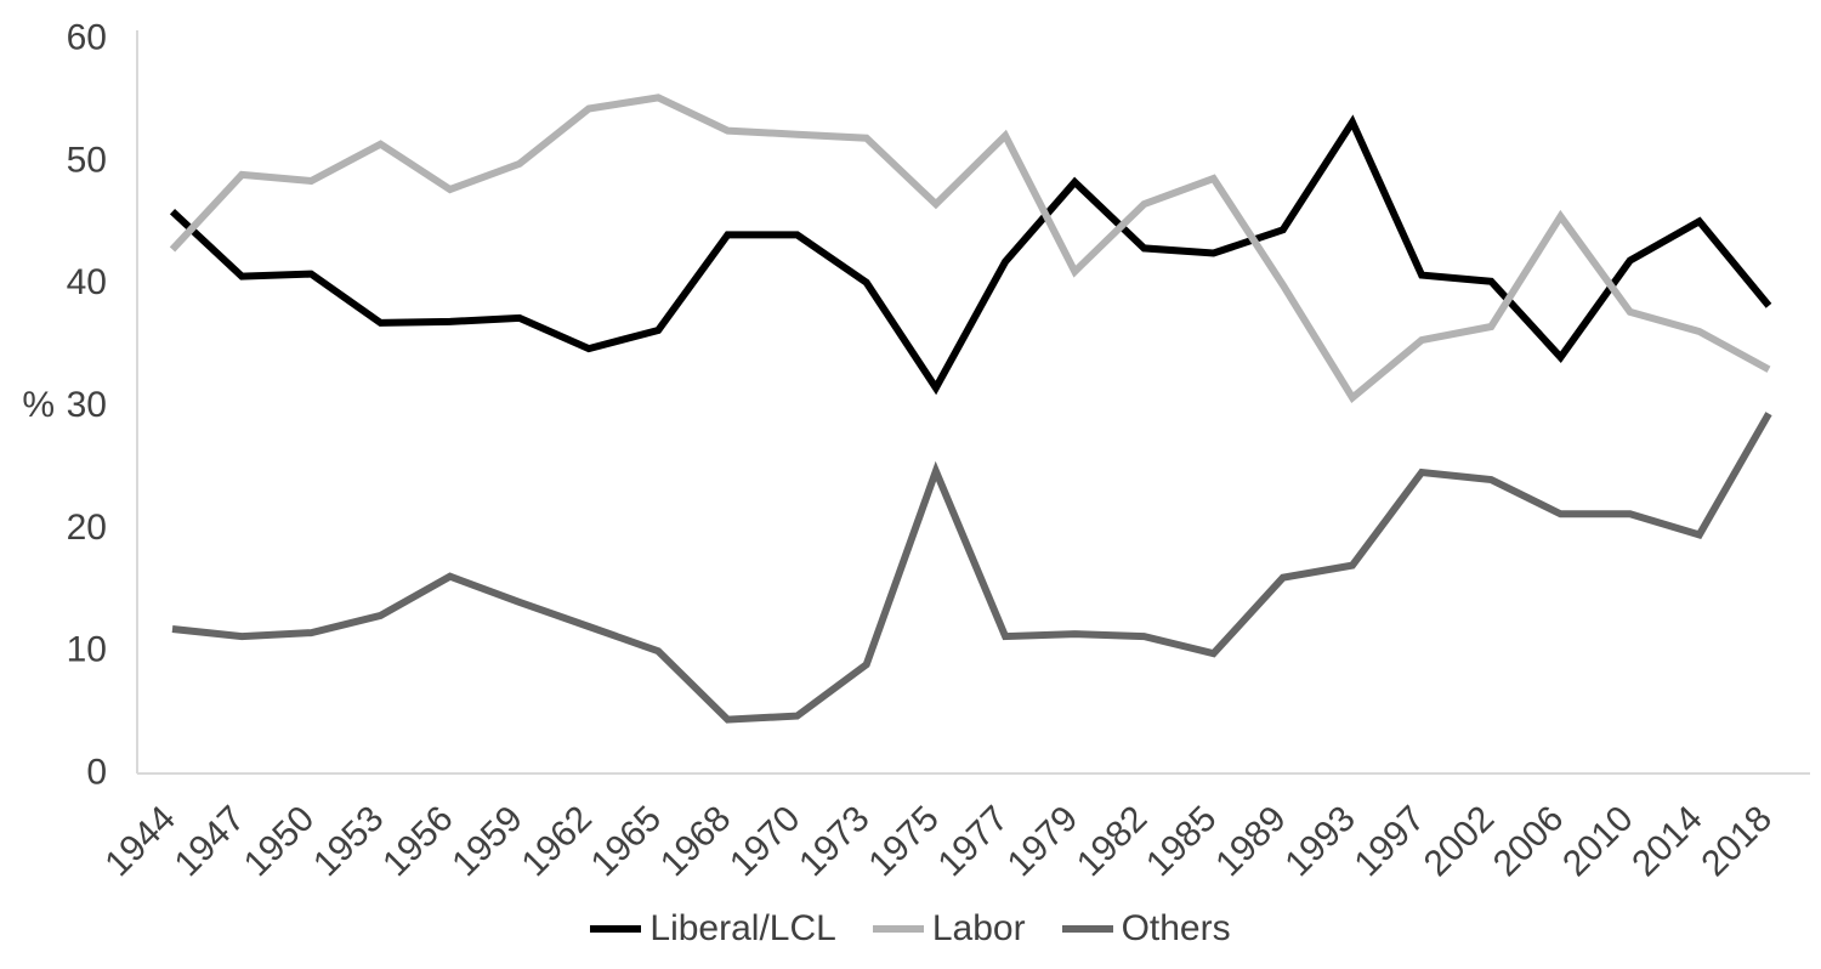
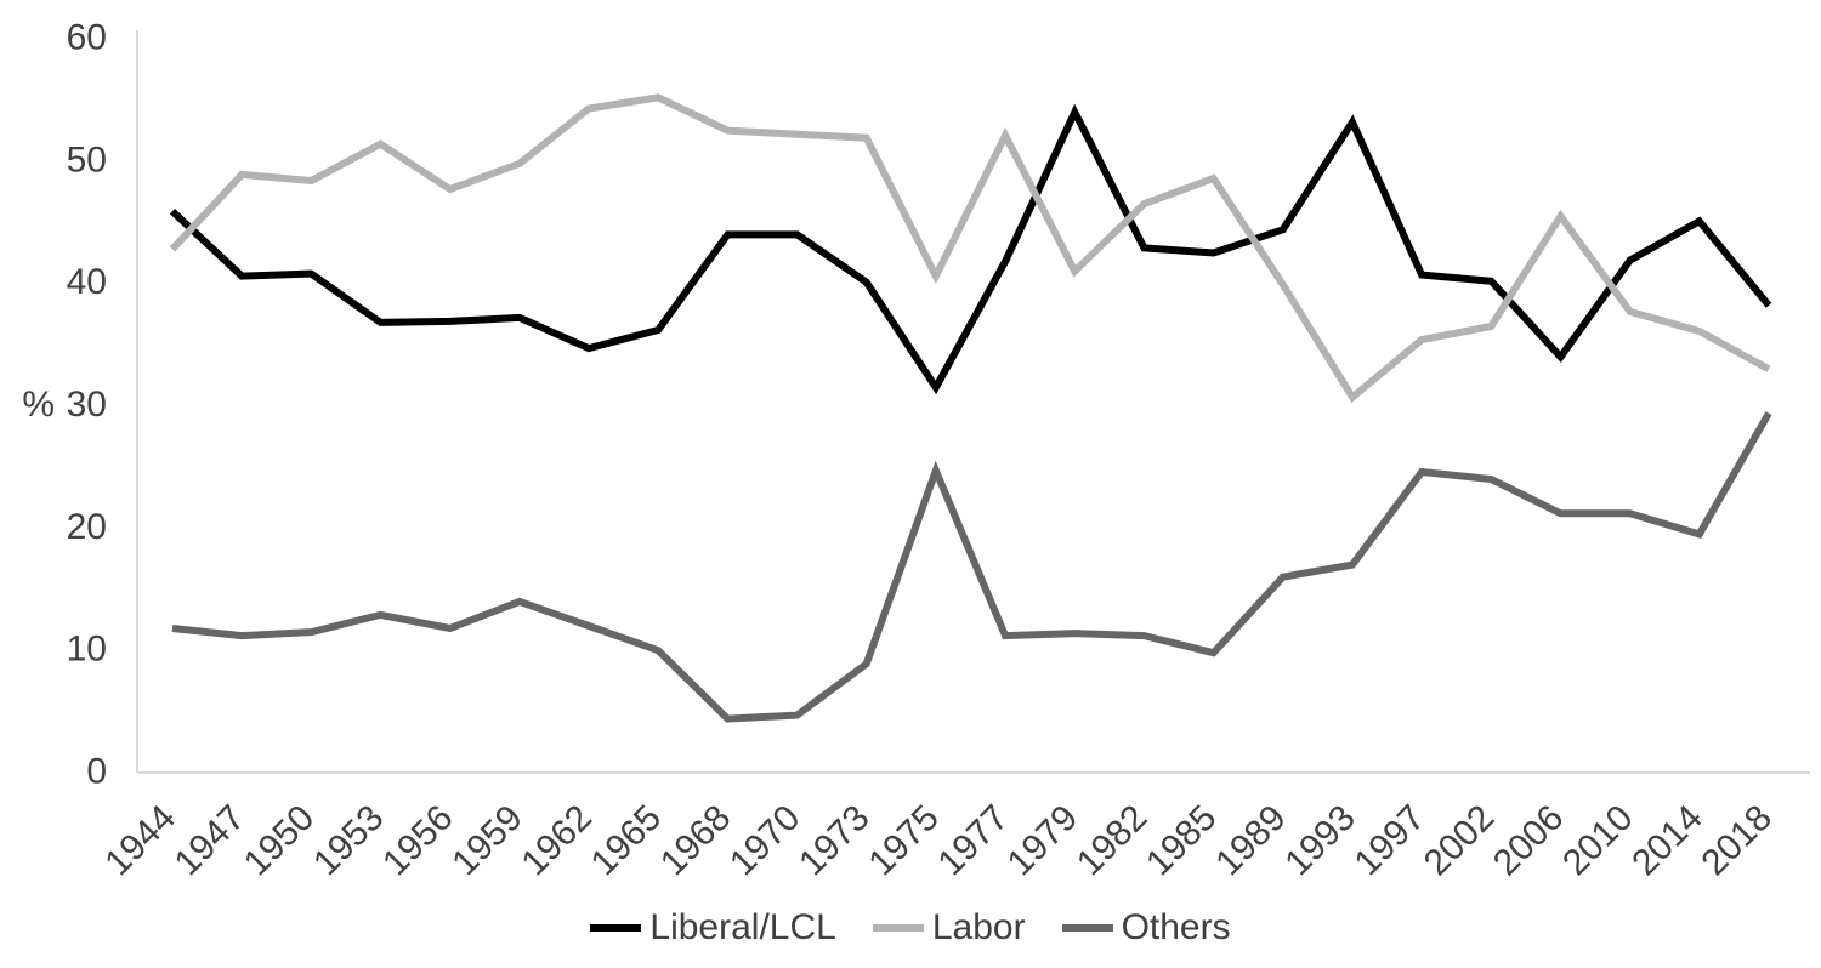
Others/1956: 15.9 -> 11.6
Labor/1975: 46.3 -> 40.4
Liberal/LCL/1979: 48.1 -> 53.8
